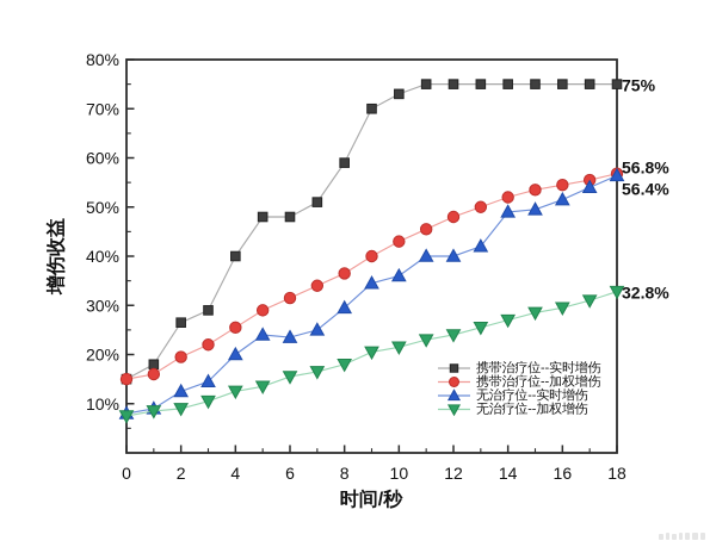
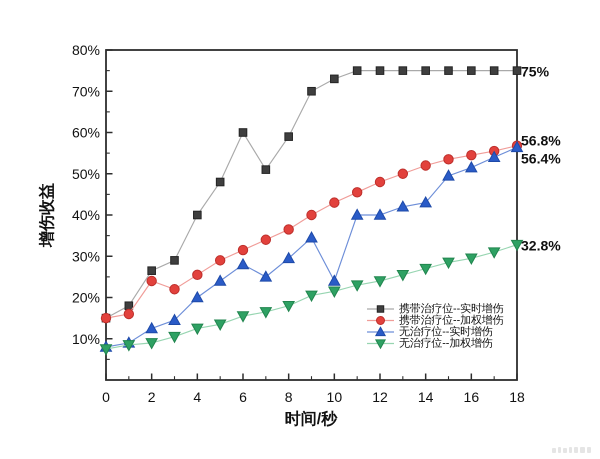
携带治疗位--加权增伤/2: 20% -> 24%
携带治疗位--实时增伤/6: 48% -> 60%
无治疗位--实时增伤/6: 24% -> 28%
无治疗位--实时增伤/10: 36% -> 24%
无治疗位--实时增伤/14: 49% -> 43%
